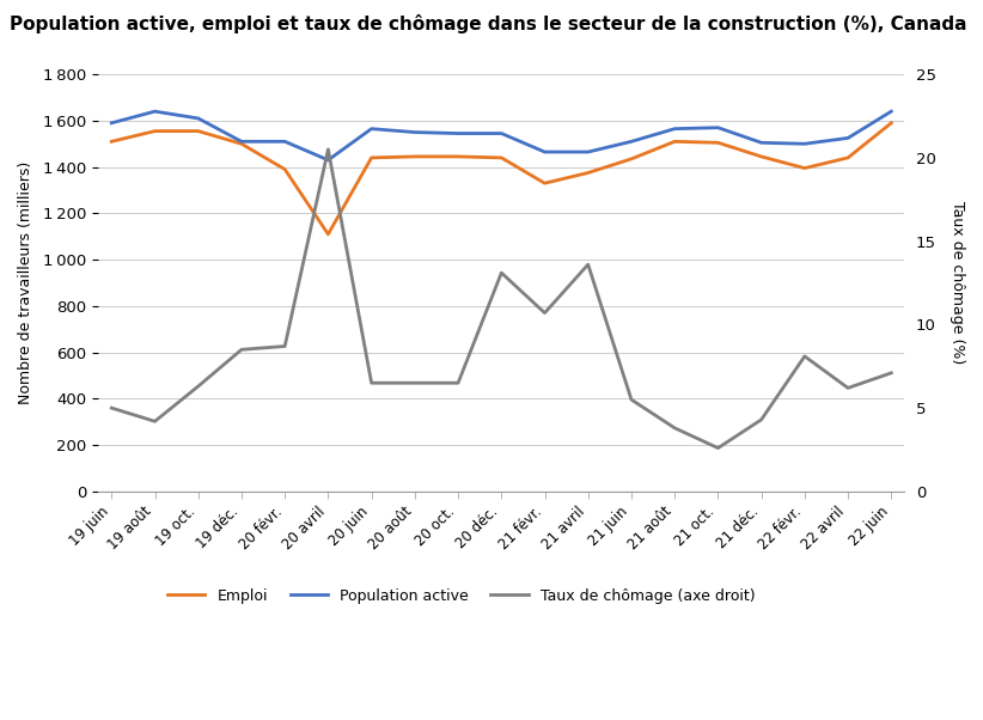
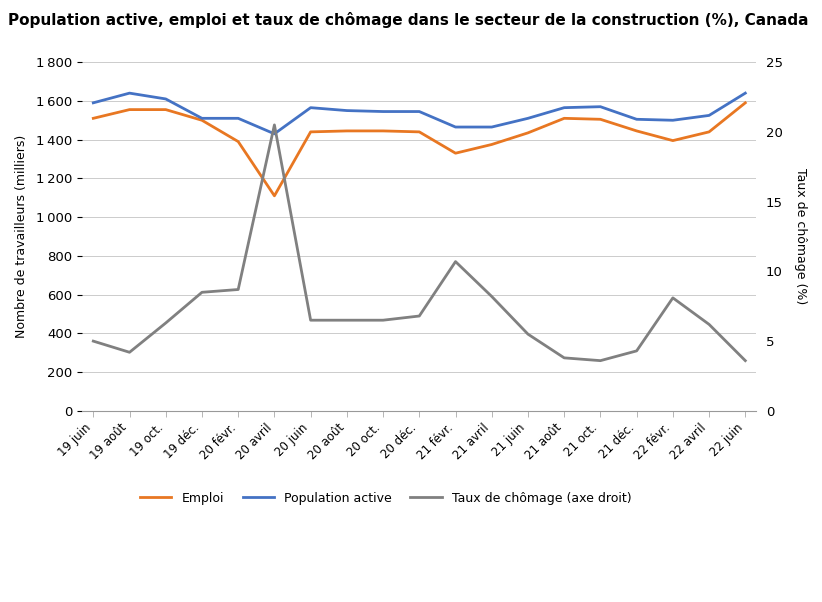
Taux de chômage (axe droit)/20 déc.: 13.1 -> 6.8
Taux de chômage (axe droit)/21 avril: 13.6 -> 8.2
Taux de chômage (axe droit)/21 oct.: 2.6 -> 3.6
Taux de chômage (axe droit)/22 juin: 7.1 -> 3.6
